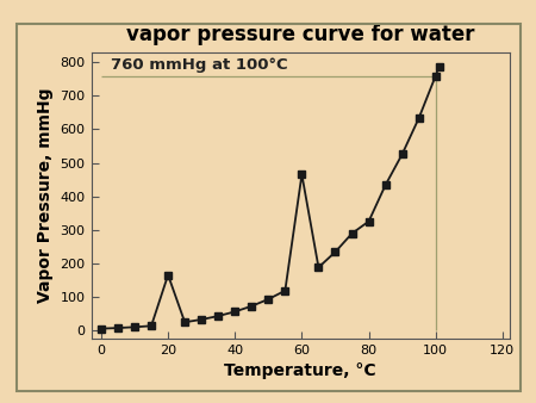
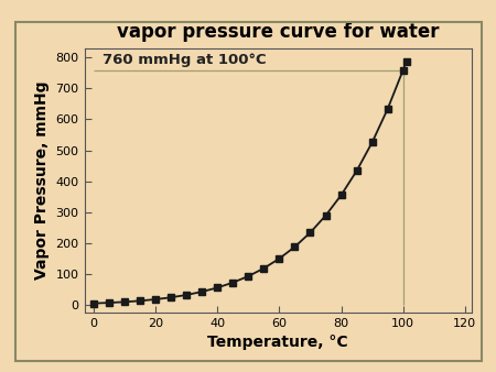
20: 165 -> 18
60: 465 -> 149
80: 325 -> 355
